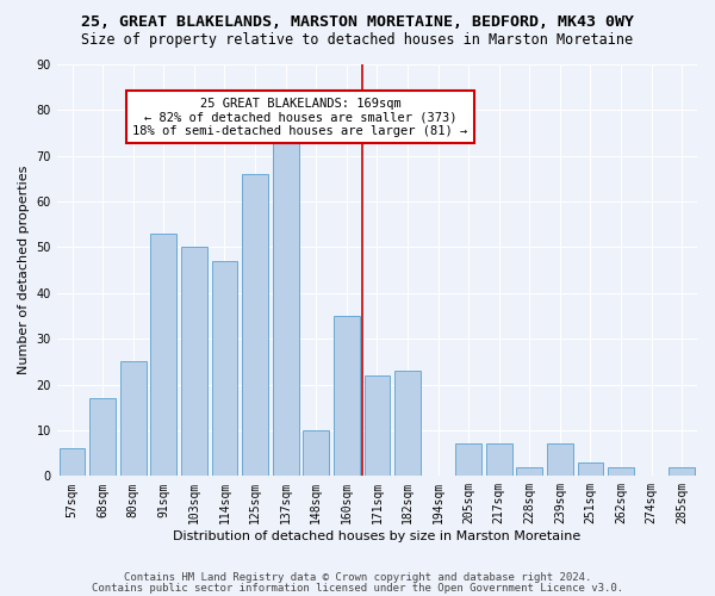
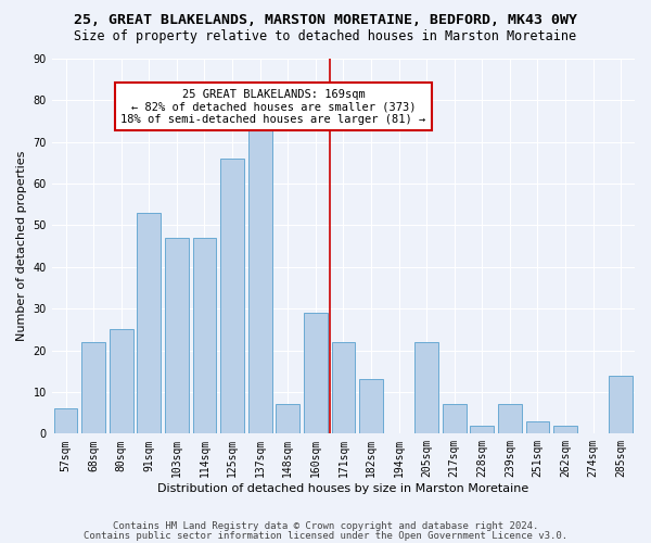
68sqm: 17 -> 22
103sqm: 50 -> 47
148sqm: 10 -> 7
160sqm: 35 -> 29
182sqm: 23 -> 13
205sqm: 7 -> 22
285sqm: 2 -> 14
